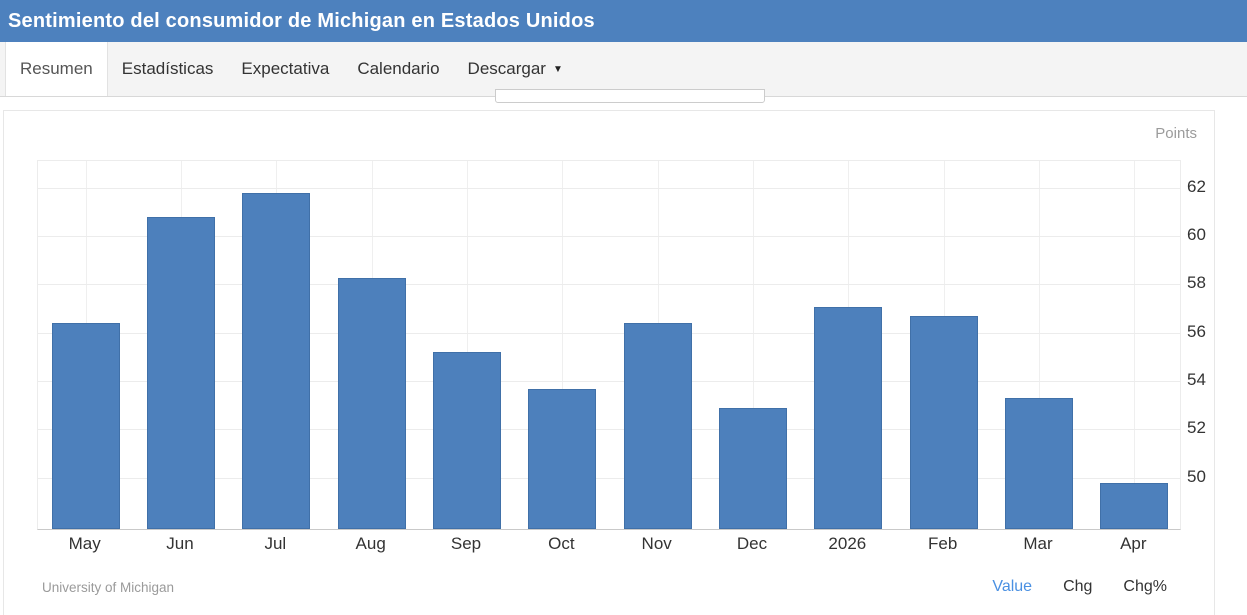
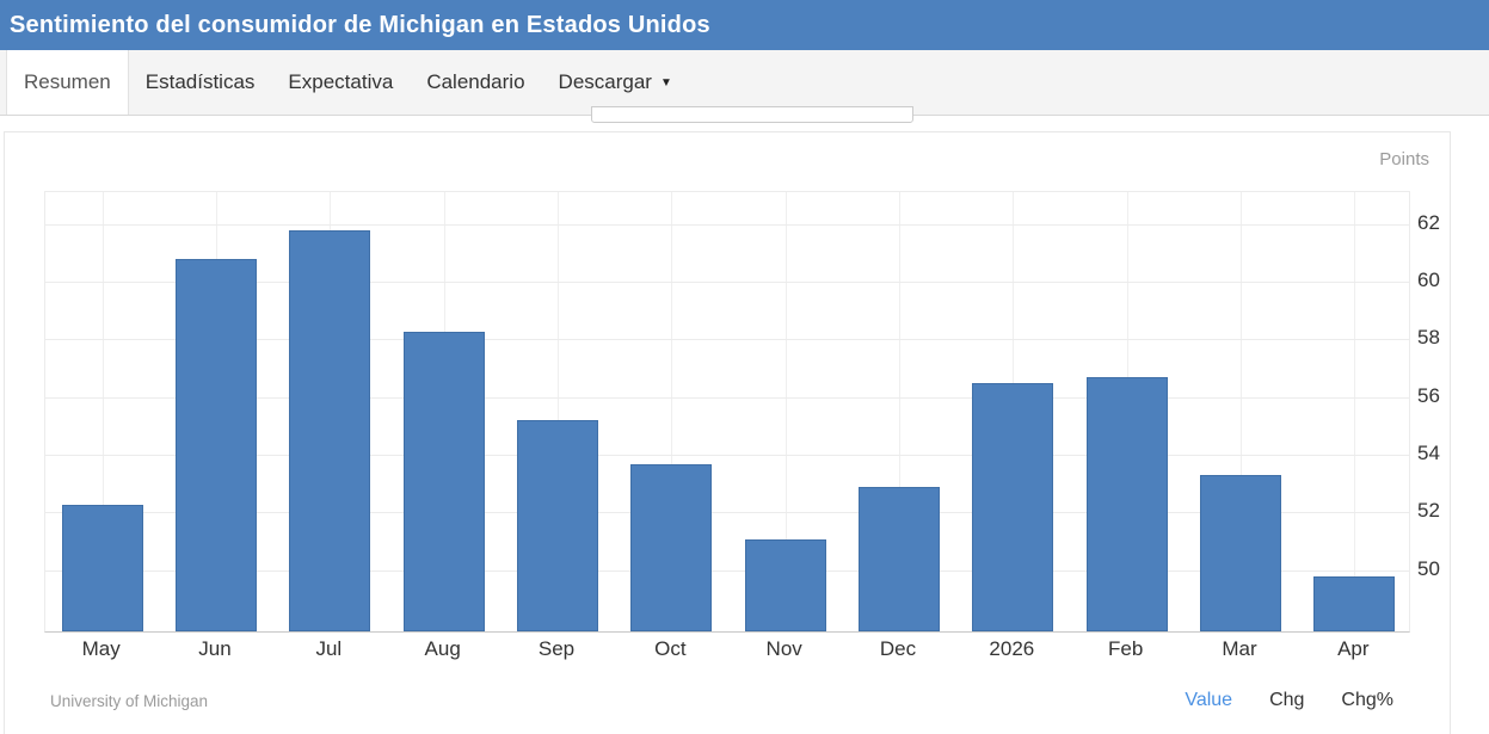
May: 56.3 -> 52.2
Nov: 56.3 -> 51.0
2026: 57.0 -> 56.4
